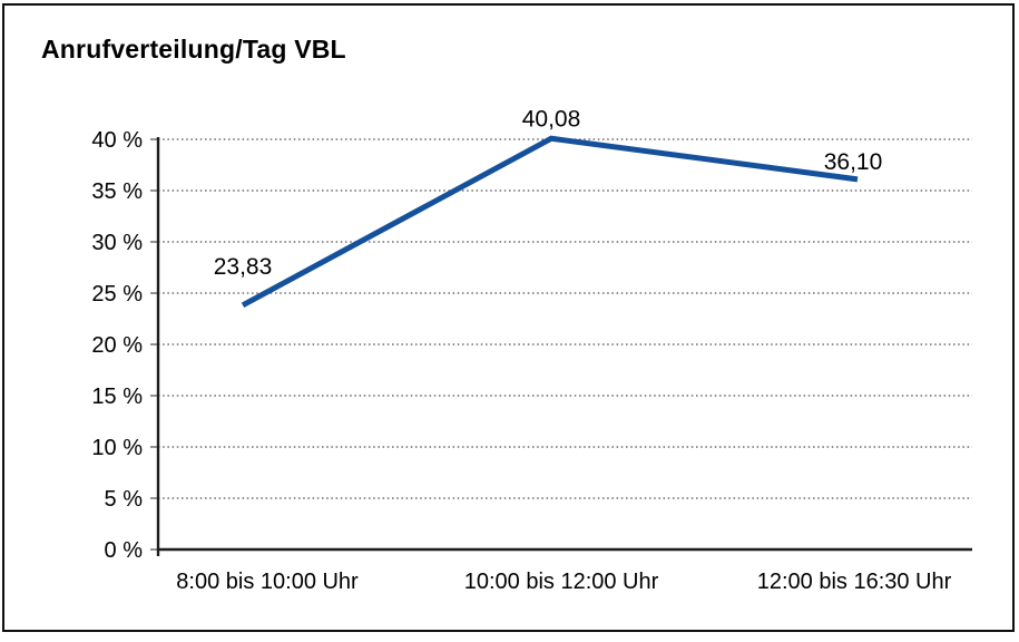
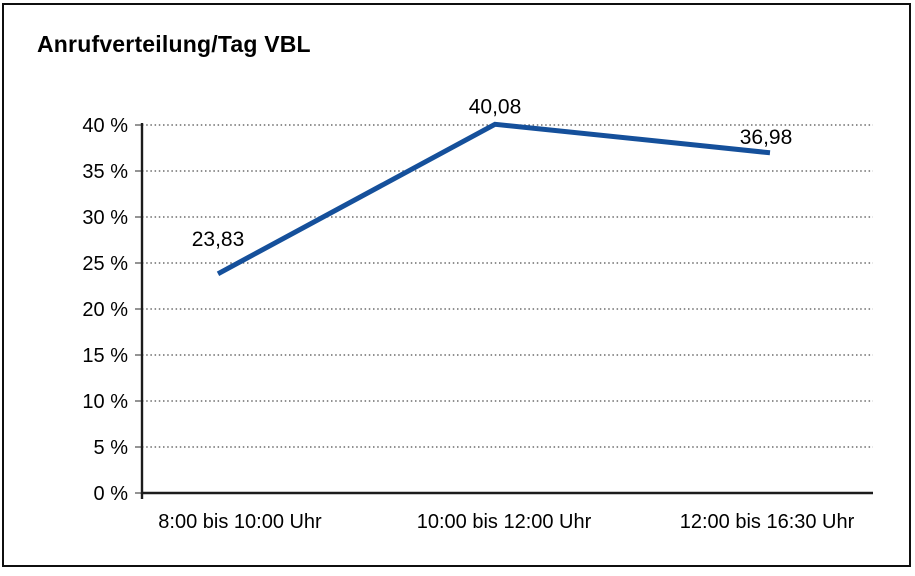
12:00 bis 16:30 Uhr: 36,10 -> 36,98
